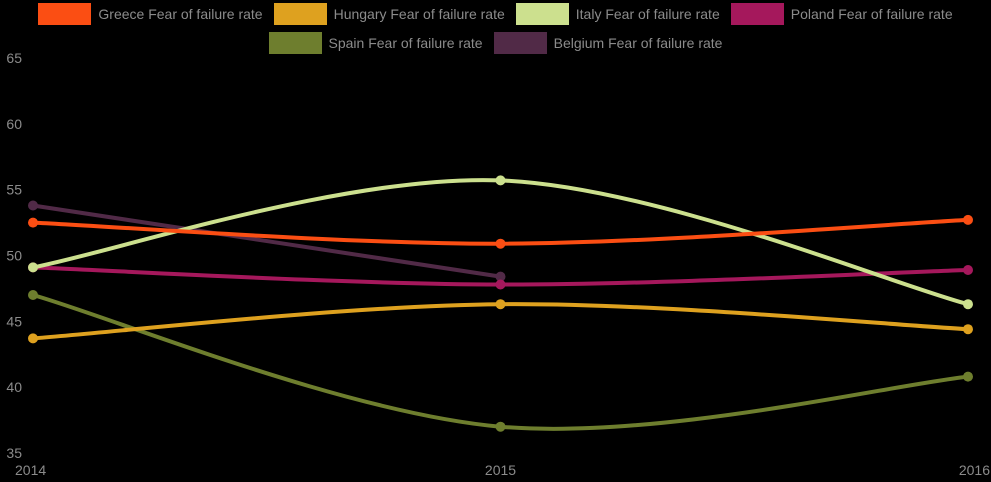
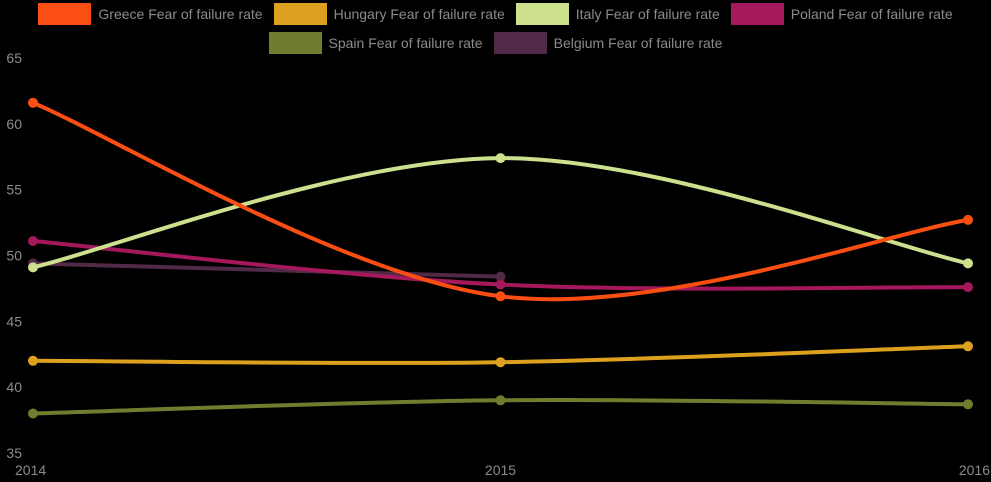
Greece Fear of failure rate/2014: 52.5 -> 61.6
Hungary Fear of failure rate/2014: 43.7 -> 42.0
Poland Fear of failure rate/2014: 49.1 -> 51.1
Spain Fear of failure rate/2014: 47.0 -> 38.0
Belgium Fear of failure rate/2014: 53.8 -> 49.4
Greece Fear of failure rate/2015: 50.9 -> 46.9
Hungary Fear of failure rate/2015: 46.3 -> 41.9
Italy Fear of failure rate/2015: 55.7 -> 57.4
Spain Fear of failure rate/2015: 37.0 -> 39.0
Hungary Fear of failure rate/2016: 44.4 -> 43.1
Italy Fear of failure rate/2016: 46.3 -> 49.4
Poland Fear of failure rate/2016: 48.9 -> 47.6
Spain Fear of failure rate/2016: 40.8 -> 38.7
